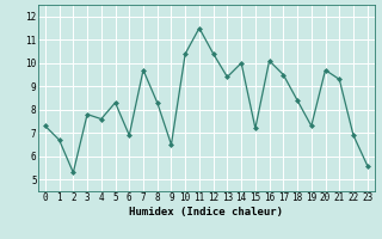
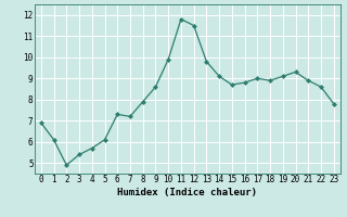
0: 7.3 -> 6.9
1: 6.7 -> 6.1
2: 5.3 -> 4.9
3: 7.8 -> 5.4
4: 7.6 -> 5.7
5: 8.3 -> 6.1
6: 6.9 -> 7.3
7: 9.7 -> 7.2
8: 8.3 -> 7.9
9: 6.5 -> 8.6
10: 10.4 -> 9.9
11: 11.5 -> 11.8
12: 10.4 -> 11.5
13: 9.4 -> 9.8
14: 10.0 -> 9.1
15: 7.2 -> 8.7
16: 10.1 -> 8.8
17: 9.5 -> 9.0
18: 8.4 -> 8.9
19: 7.3 -> 9.1
20: 9.7 -> 9.3
21: 9.3 -> 8.9
22: 6.9 -> 8.6
23: 5.6 -> 7.8
